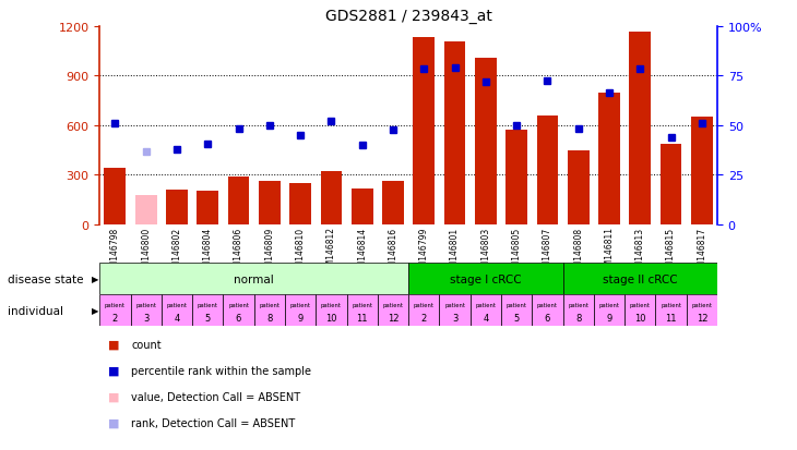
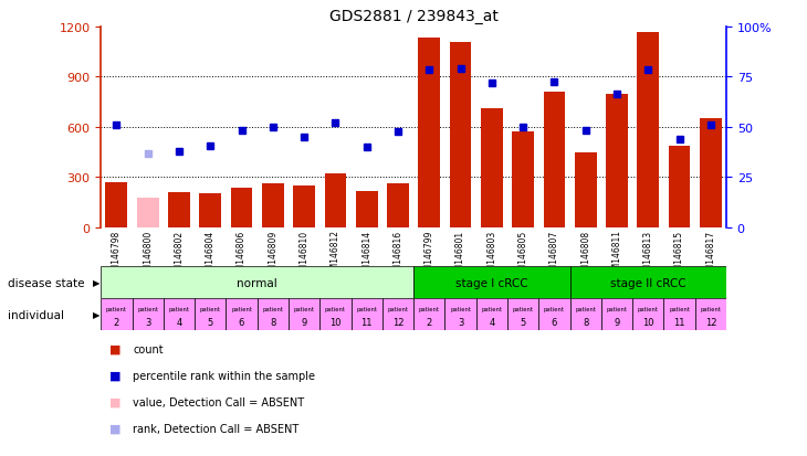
GSM146798: 340 -> 270
GSM146806: 290 -> 240
GSM146803: 1010 -> 710
GSM146807: 660 -> 810
